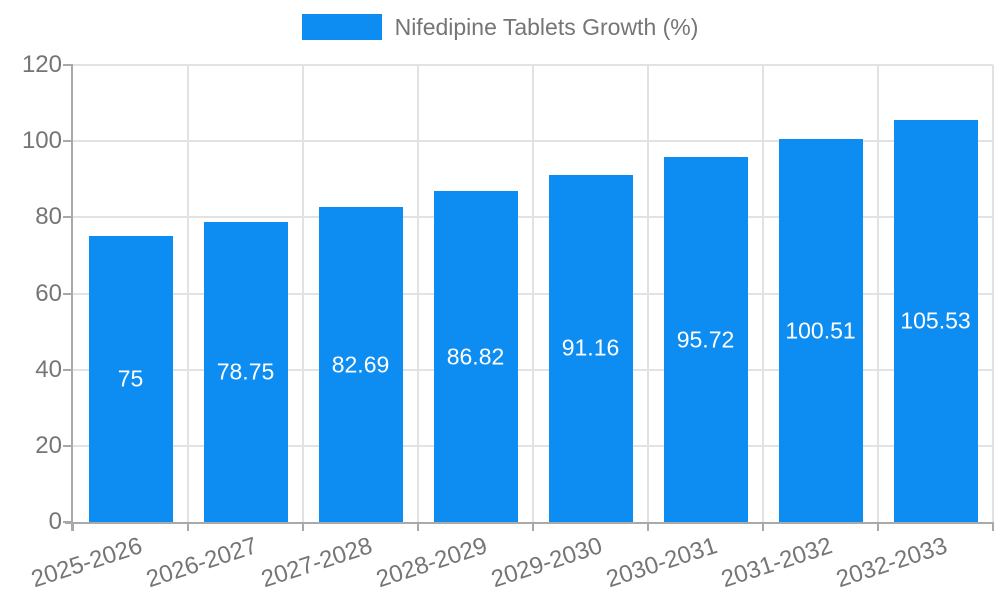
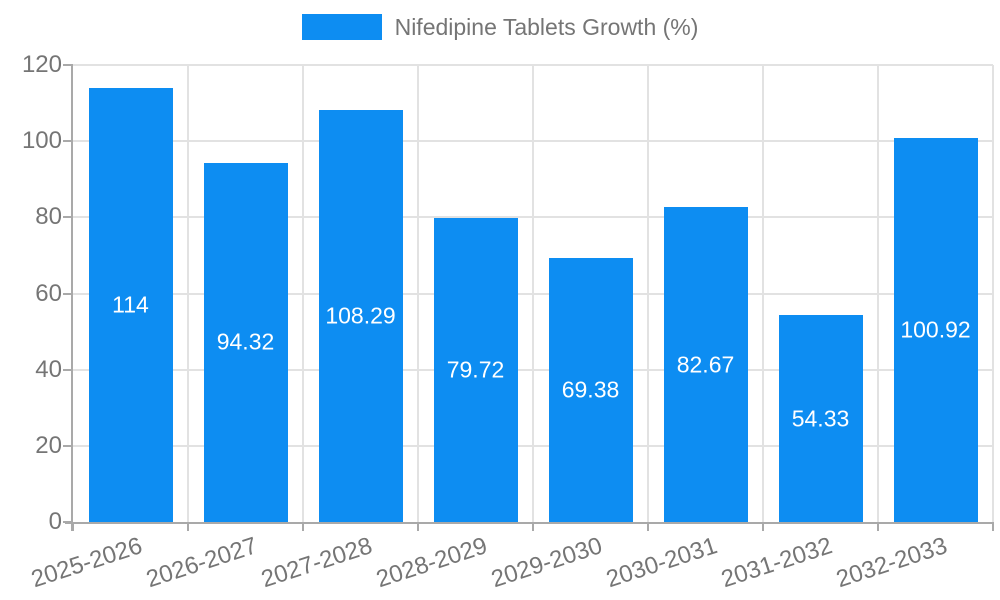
2025-2026: 75 -> 114
2026-2027: 78.75 -> 94.32
2027-2028: 82.69 -> 108.29
2028-2029: 86.82 -> 79.72
2029-2030: 91.16 -> 69.38
2030-2031: 95.72 -> 82.67
2031-2032: 100.51 -> 54.33
2032-2033: 105.53 -> 100.92
